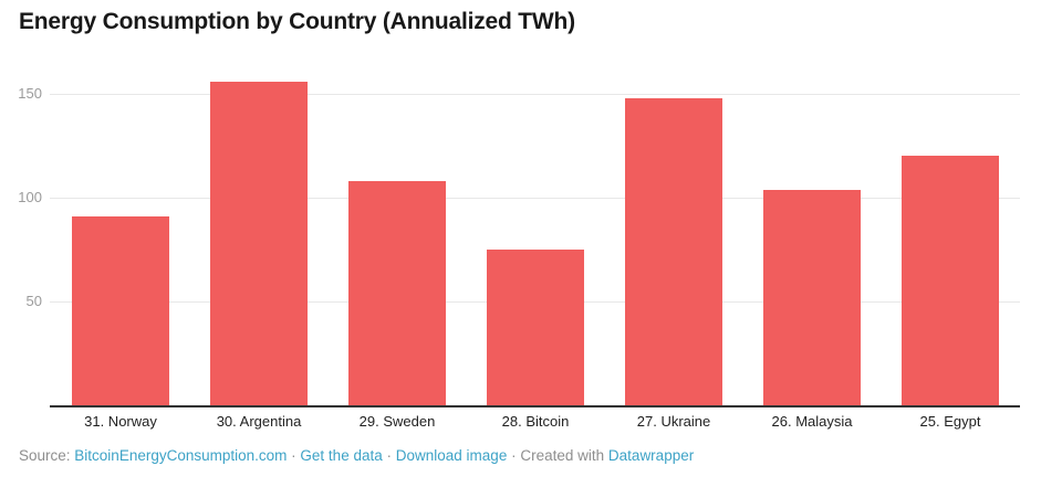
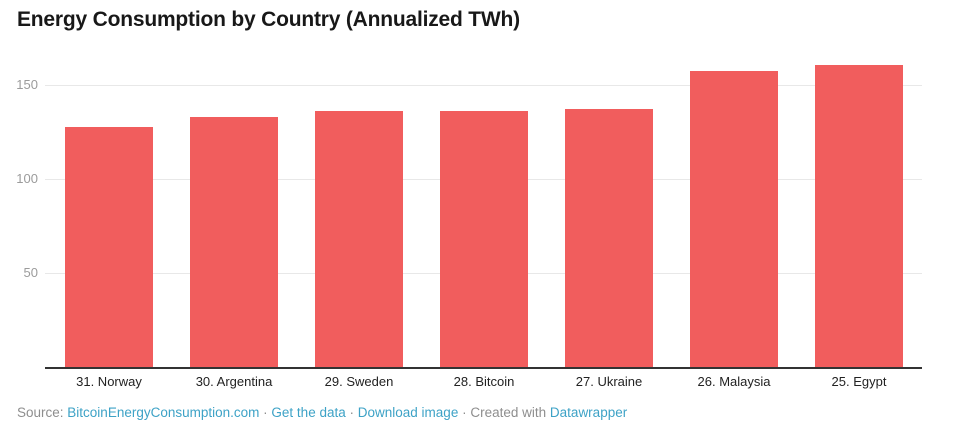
31. Norway: 91 -> 128
30. Argentina: 156 -> 133
29. Sweden: 108 -> 136
28. Bitcoin: 75 -> 136
27. Ukraine: 148 -> 138
26. Malaysia: 104 -> 158
25. Egypt: 120 -> 160
